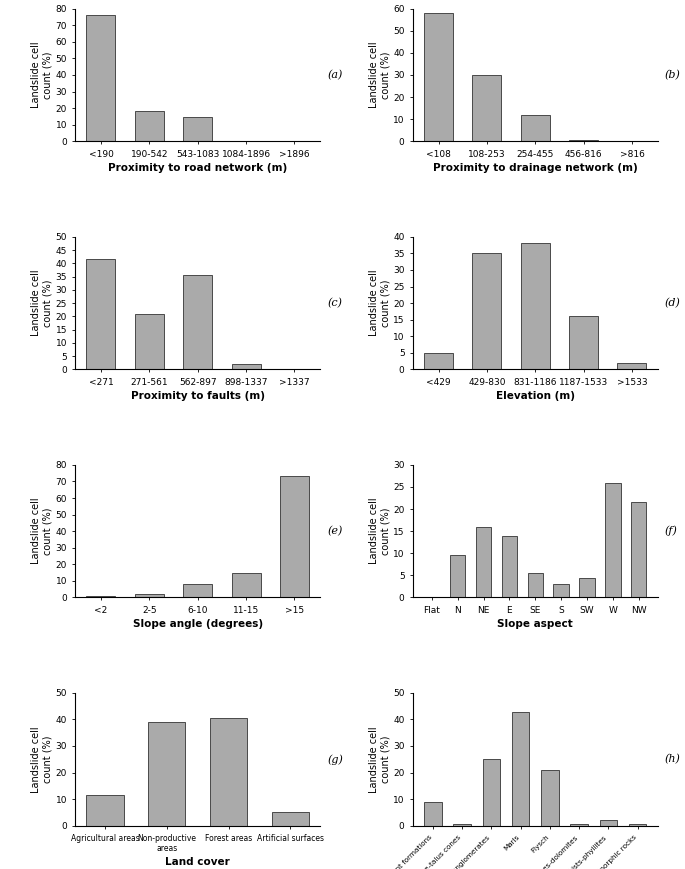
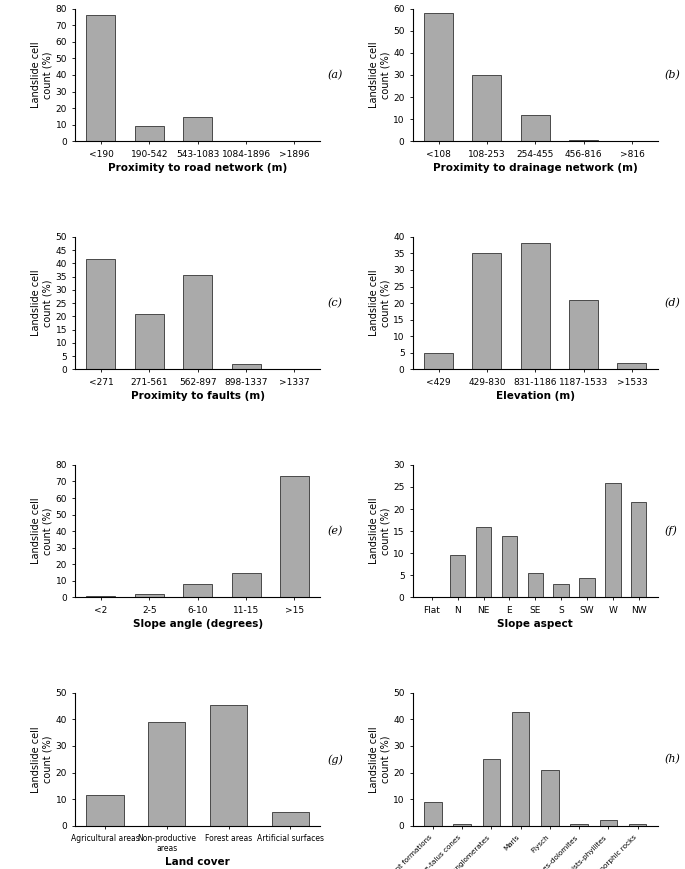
190-542: 18 -> 10
1187-1533: 16 -> 21
Forest areas: 40.5 -> 45.5
